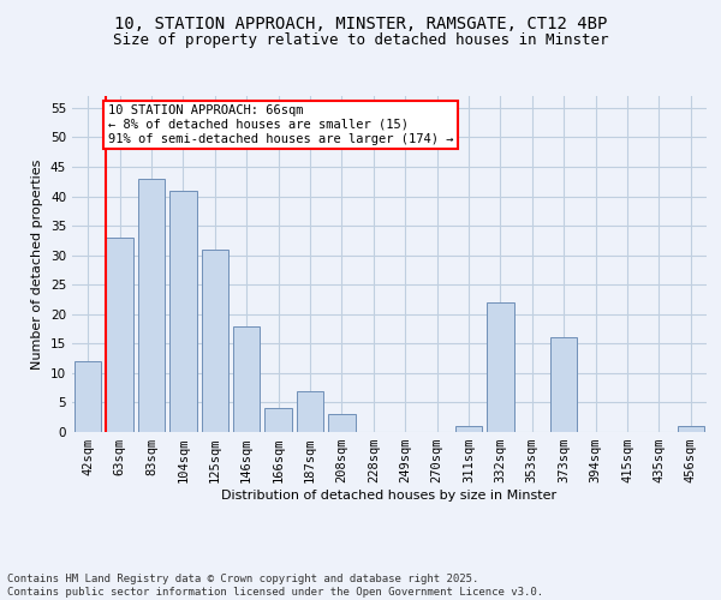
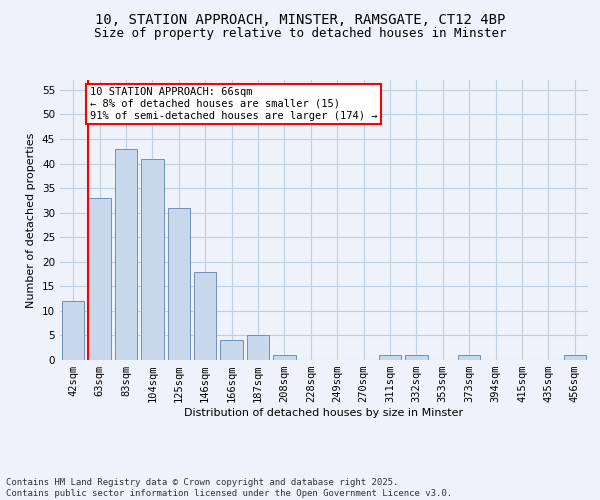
187sqm: 7 -> 5
208sqm: 3 -> 1
332sqm: 22 -> 1
373sqm: 16 -> 1
